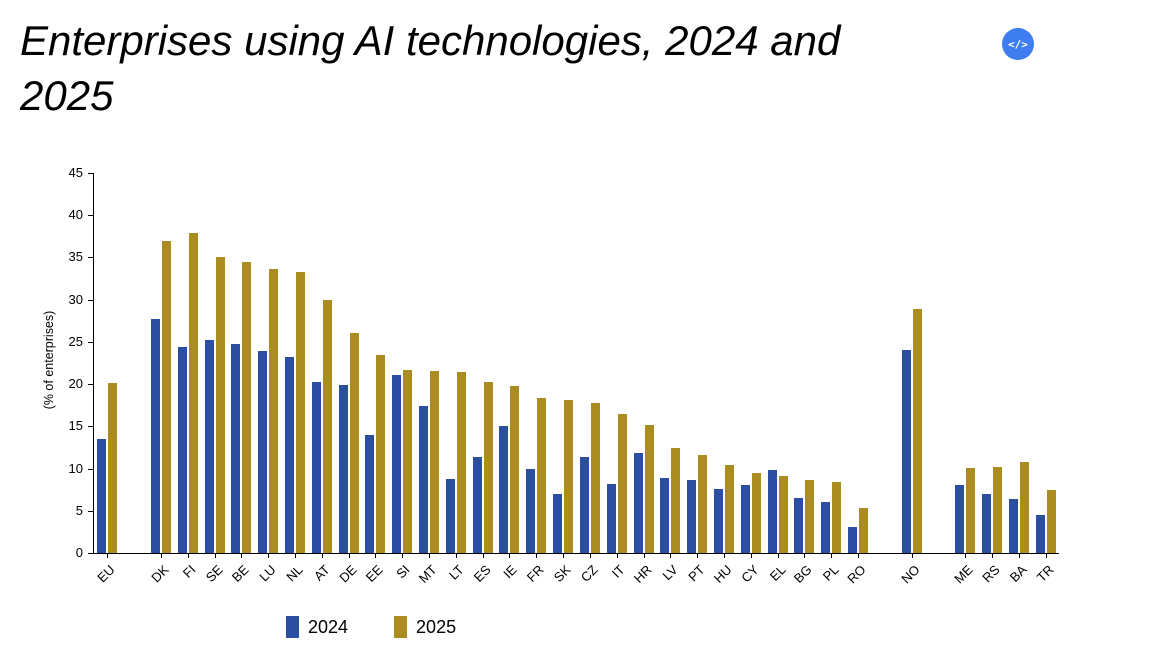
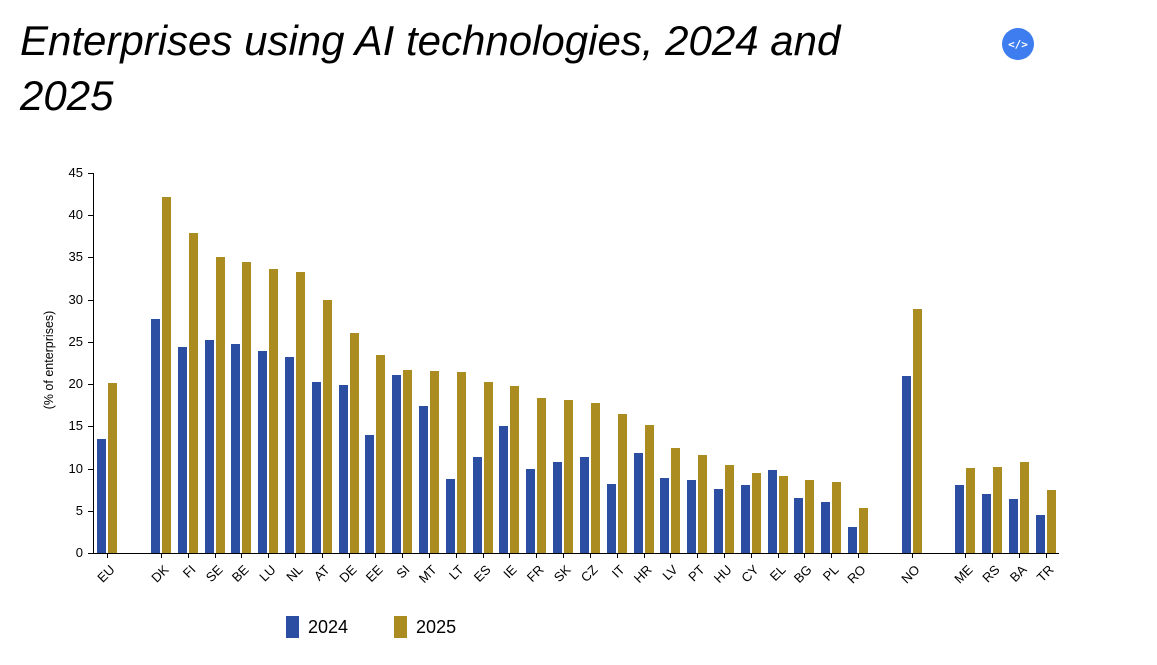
2025/DK: 37 -> 42
2024/SK: 7 -> 11
2024/NO: 24 -> 21
